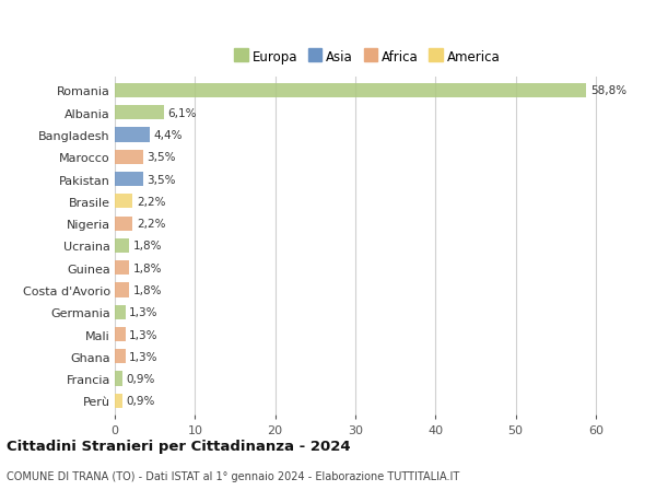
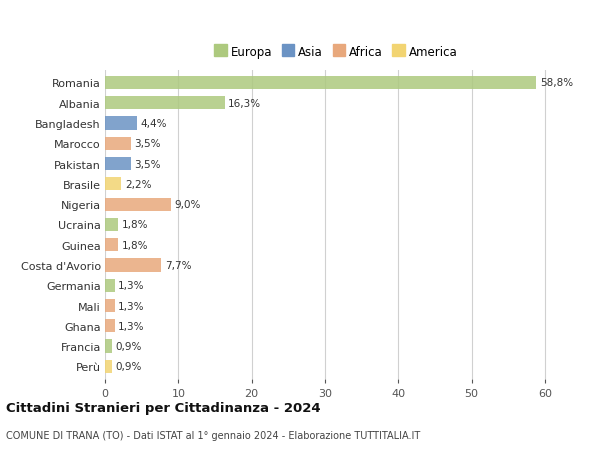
Albania: 6,1% -> 16,3%
Nigeria: 2,2% -> 9,0%
Costa d'Avorio: 1,8% -> 7,7%
